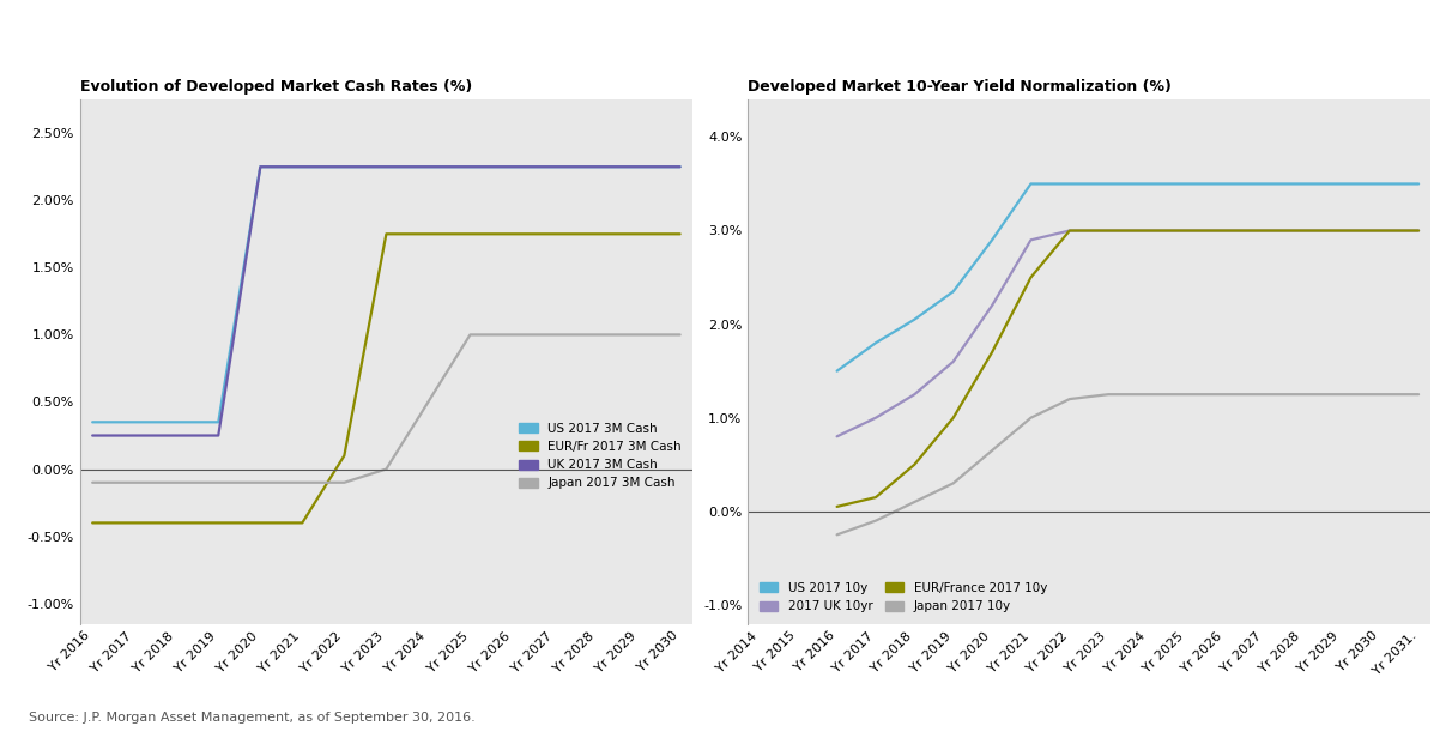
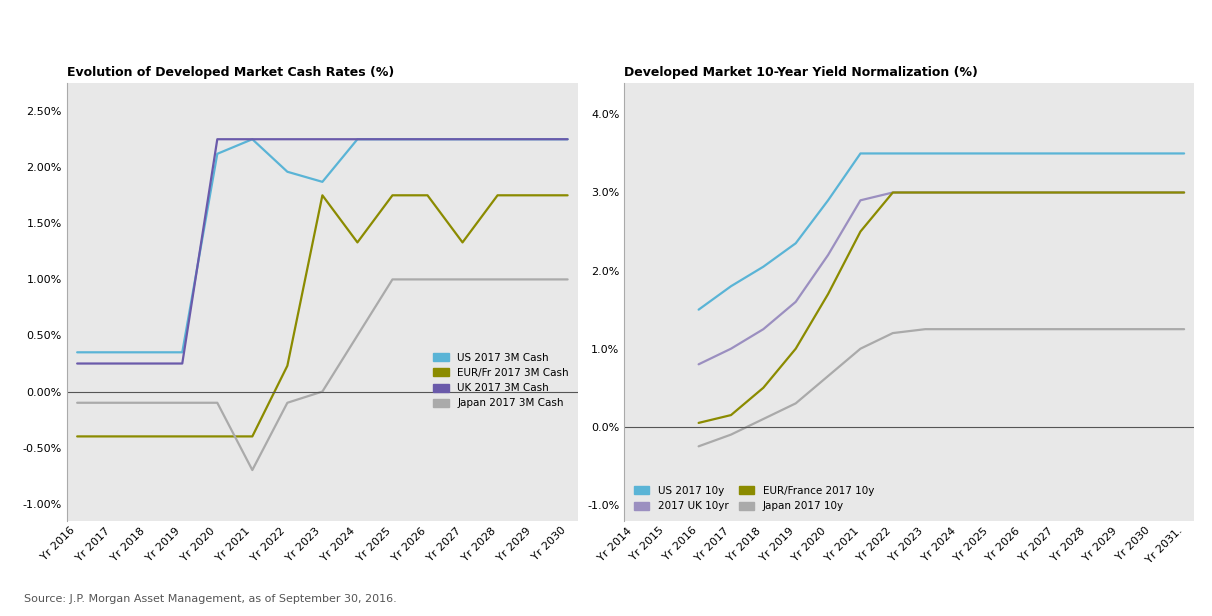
Evolution of Developed Market Cash Rates (%)/US 2017 3M Cash/Yr 2020: 2.25% -> 2.12%
Evolution of Developed Market Cash Rates (%)/Japan 2017 3M Cash/Yr 2021: -0.1% -> -0.7%
Evolution of Developed Market Cash Rates (%)/US 2017 3M Cash/Yr 2022: 2.25% -> 1.96%
Evolution of Developed Market Cash Rates (%)/EUR/Fr 2017 3M Cash/Yr 2022: 0.10% -> 0.23%
Evolution of Developed Market Cash Rates (%)/US 2017 3M Cash/Yr 2023: 2.25% -> 1.87%
Evolution of Developed Market Cash Rates (%)/EUR/Fr 2017 3M Cash/Yr 2024: 1.75% -> 1.33%
Evolution of Developed Market Cash Rates (%)/EUR/Fr 2017 3M Cash/Yr 2027: 1.75% -> 1.33%
